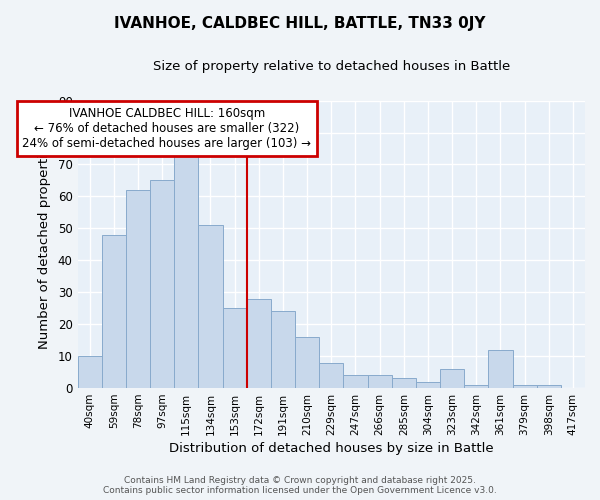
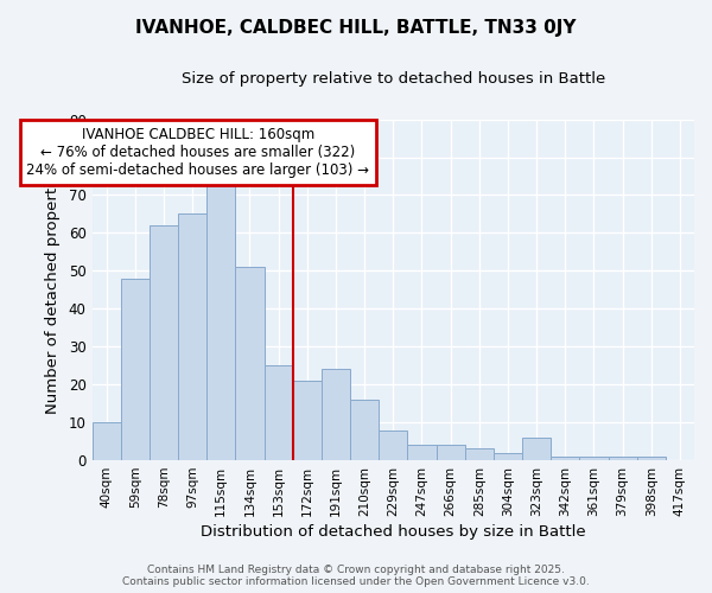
172sqm: 28 -> 21
361sqm: 12 -> 1
